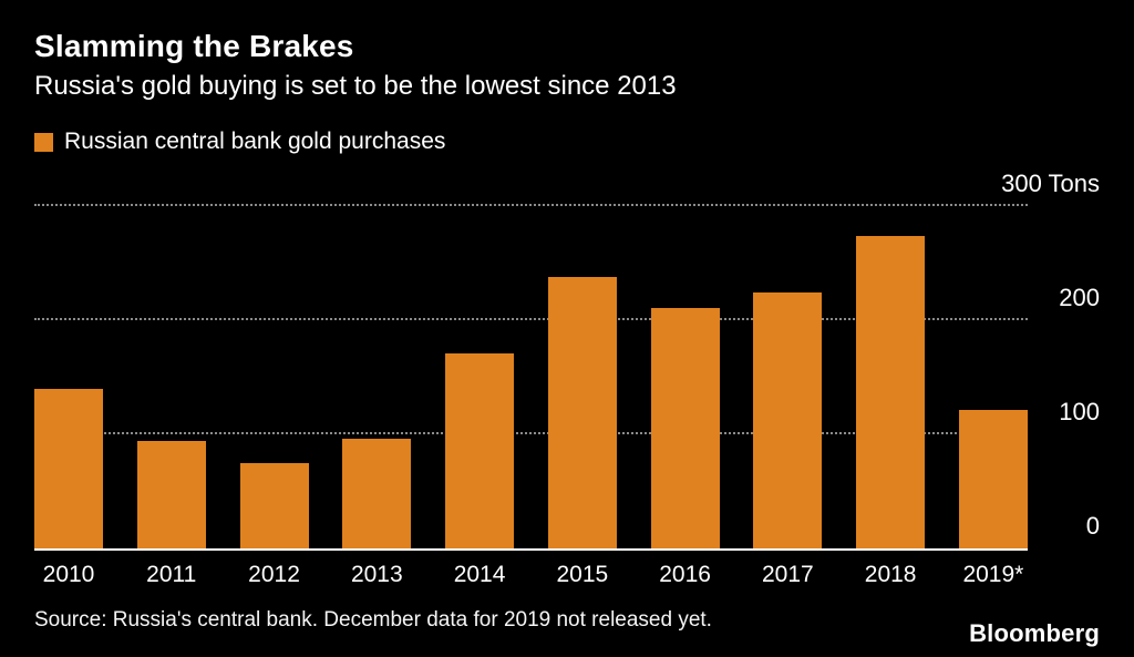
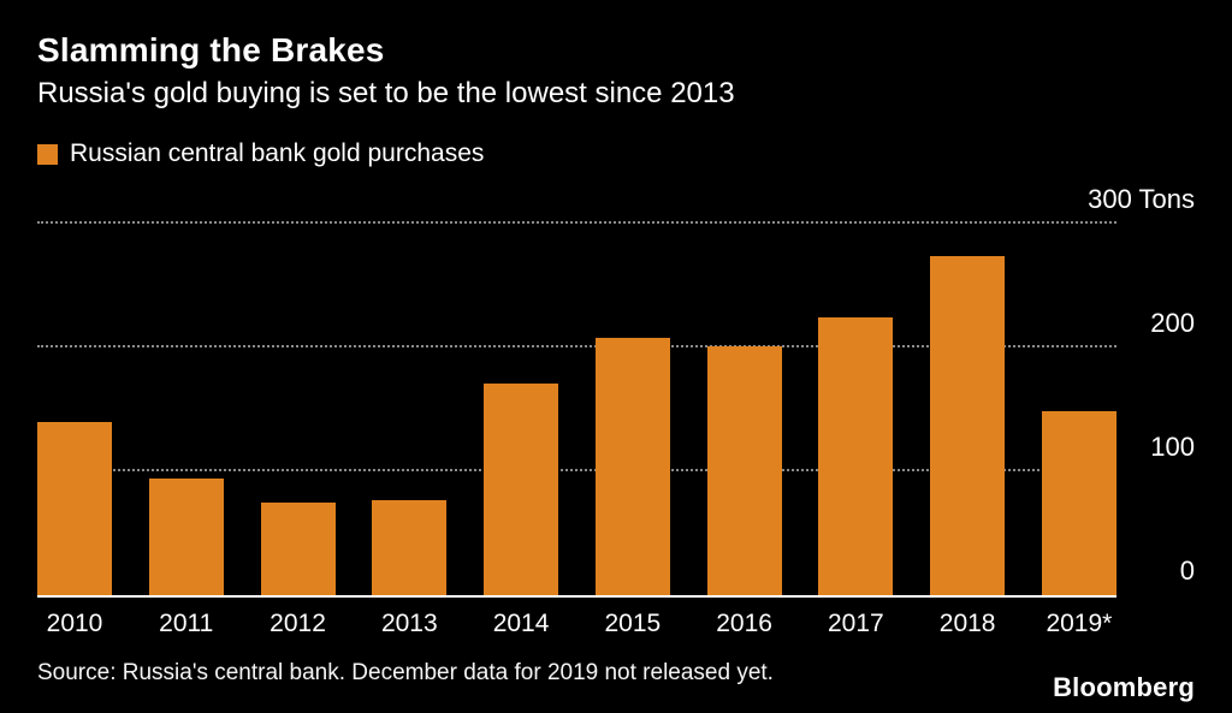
2013: 96 -> 77
2015: 238 -> 208
2016: 211 -> 201
2019*: 121 -> 149
